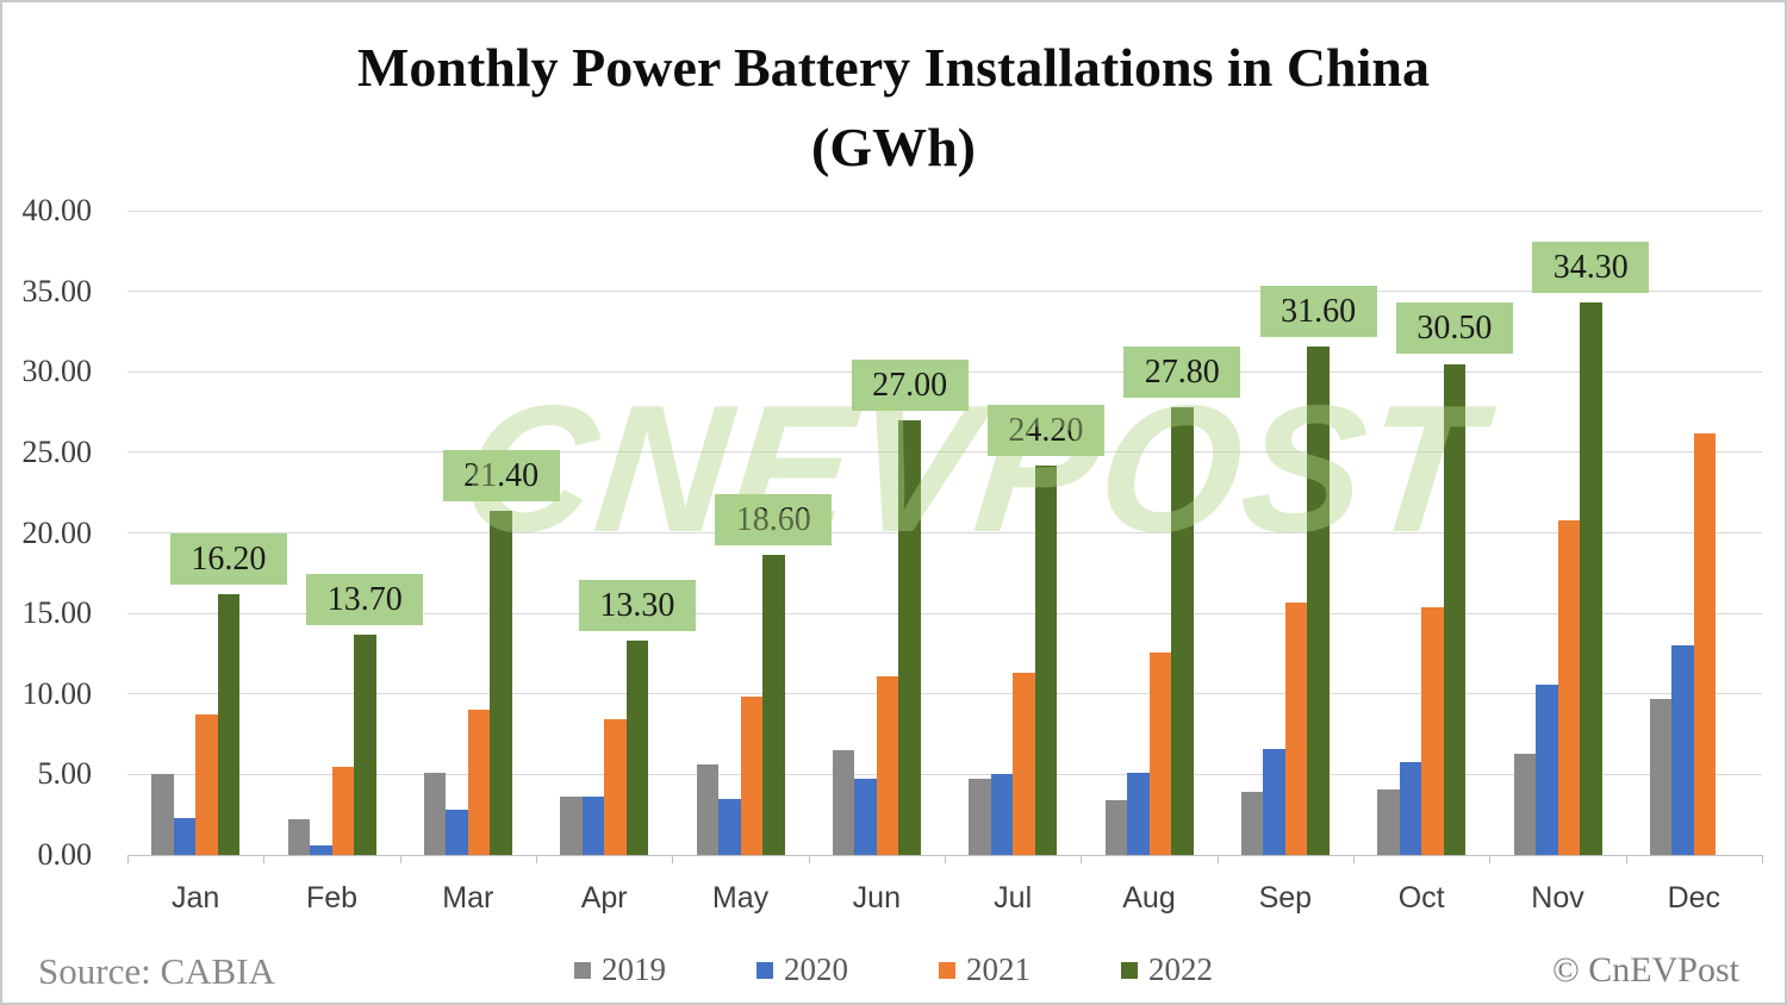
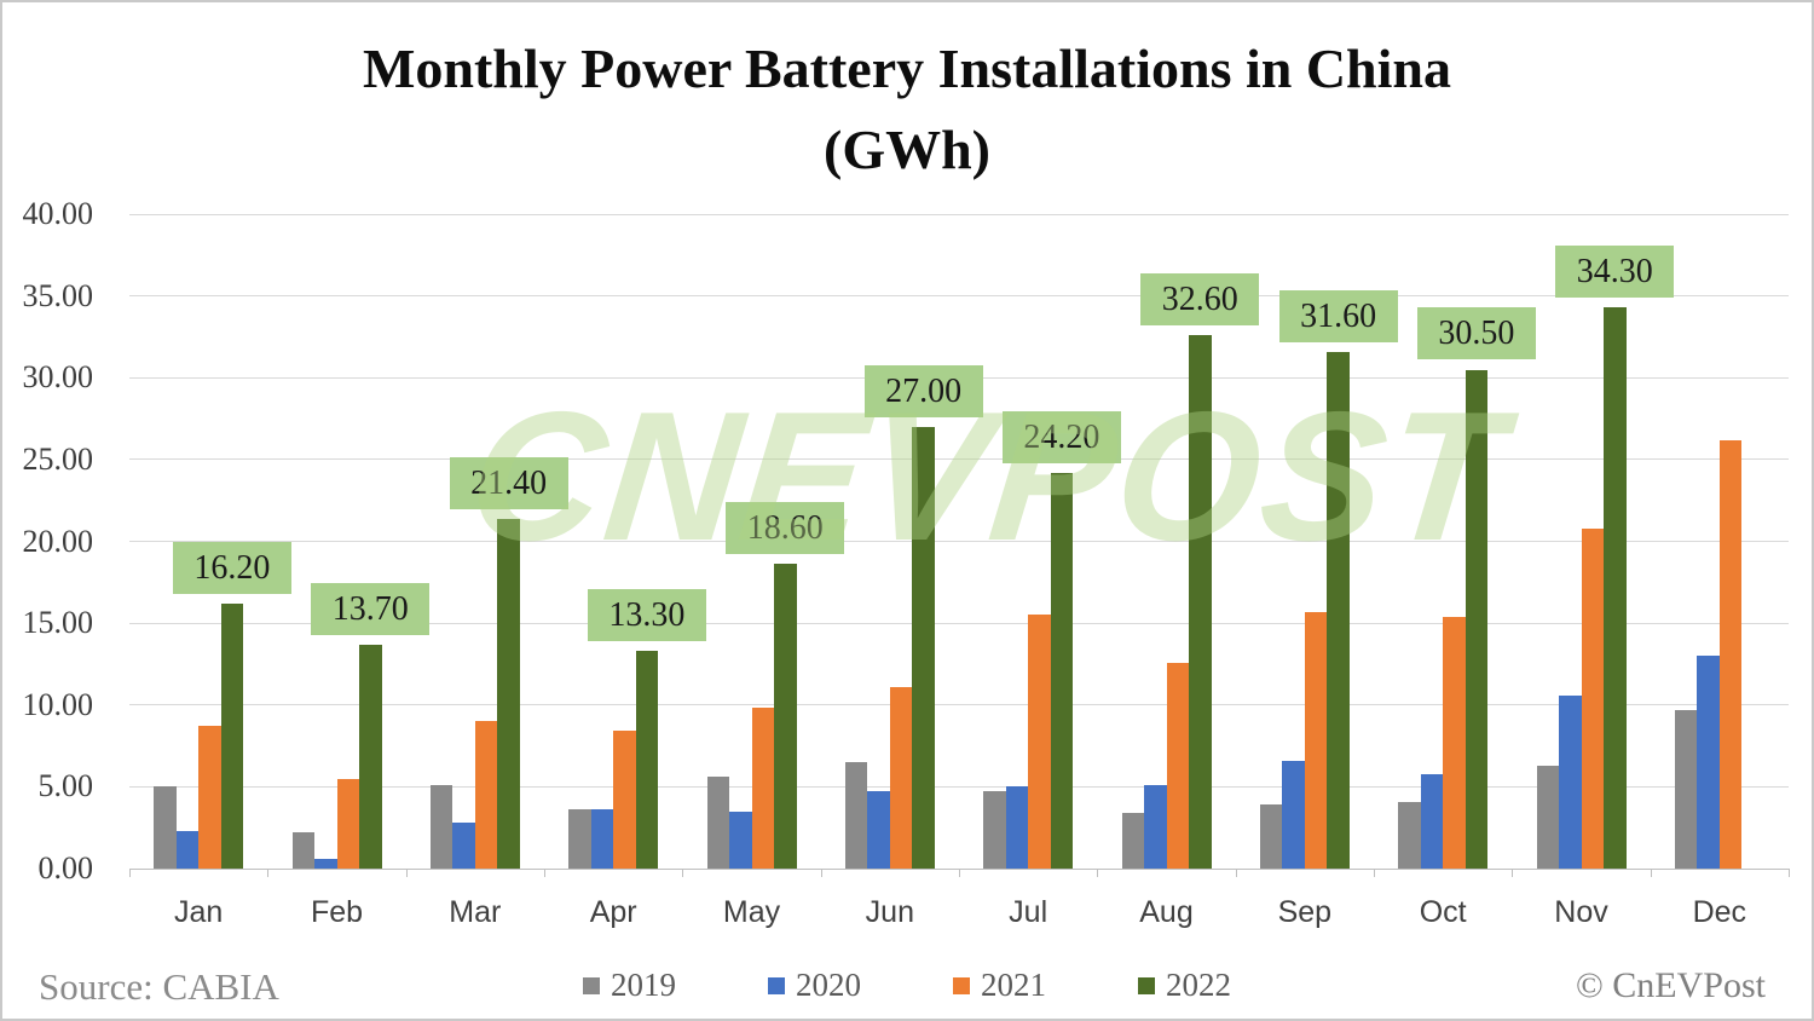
2021/Jul: 11.3 -> 15.5
2022/Aug: 27.80 -> 32.60
